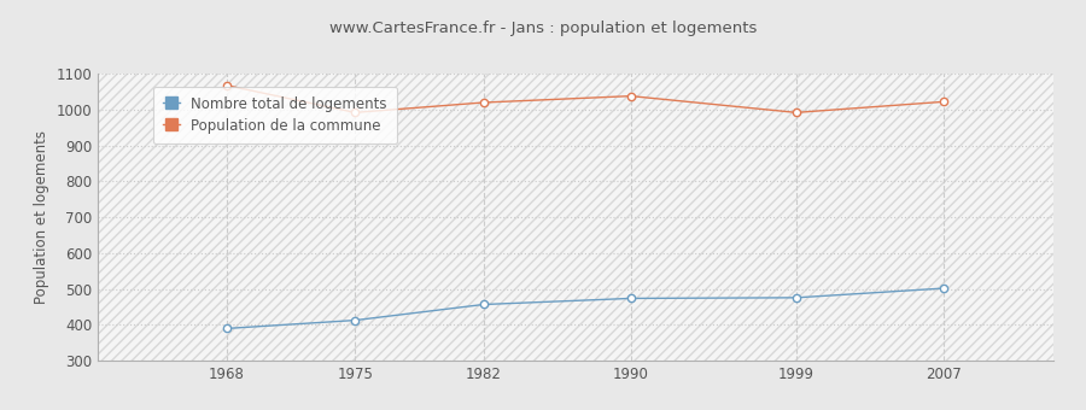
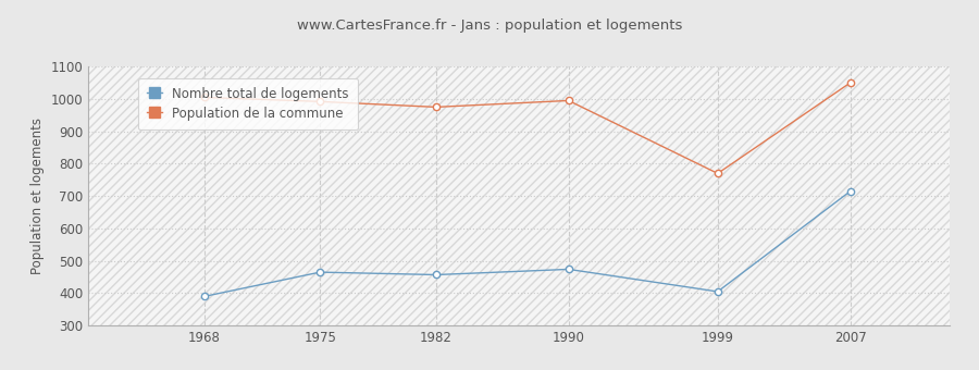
Population de la commune/1968: 1068 -> 1005
Nombre total de logements/1975: 413 -> 465
Population de la commune/1982: 1020 -> 975
Population de la commune/1990: 1038 -> 995
Nombre total de logements/1999: 476 -> 405
Population de la commune/1999: 992 -> 770
Nombre total de logements/2007: 502 -> 715
Population de la commune/2007: 1022 -> 1050
